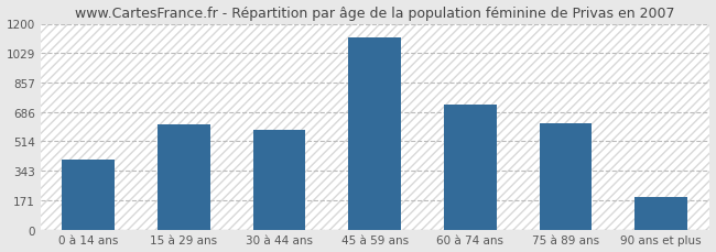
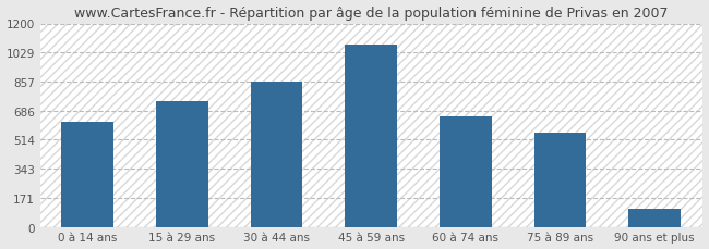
0 à 14 ans: 410 -> 620
15 à 29 ans: 610 -> 740
30 à 44 ans: 580 -> 860
45 à 59 ans: 1120 -> 1080
60 à 74 ans: 730 -> 650
75 à 89 ans: 620 -> 560
90 ans et plus: 190 -> 100
